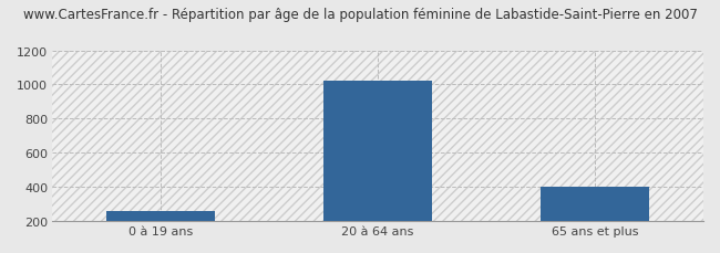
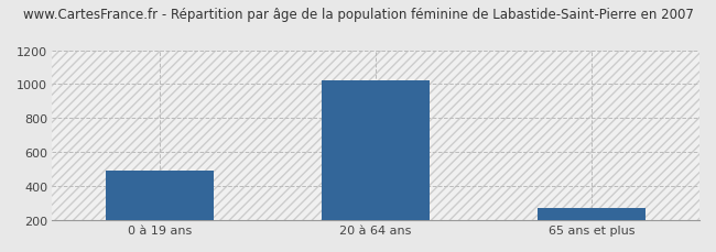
0 à 19 ans: 260 -> 490
65 ans et plus: 400 -> 270
